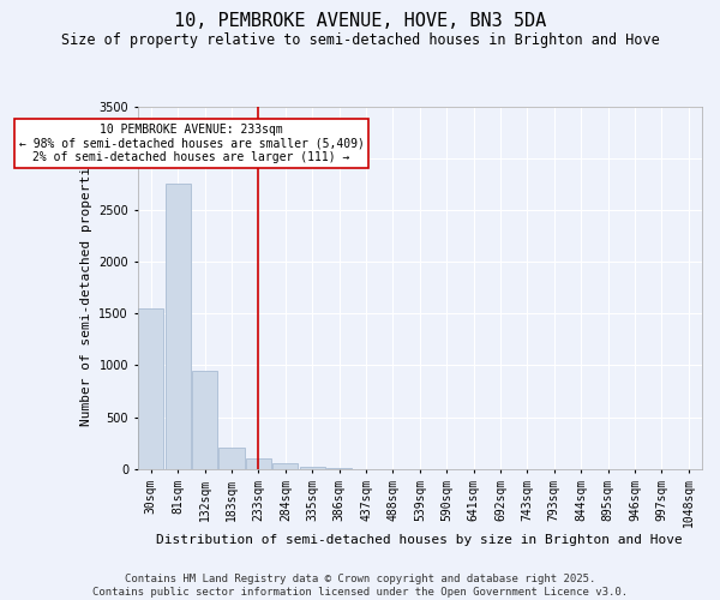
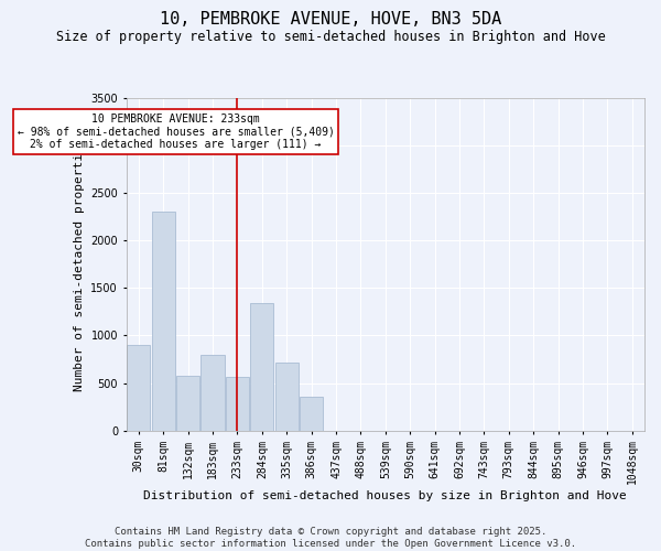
30sqm: 1550 -> 900
81sqm: 2760 -> 2300
132sqm: 950 -> 580
183sqm: 200 -> 800
233sqm: 100 -> 560
284sqm: 50 -> 1340
335sqm: 20 -> 720
386sqm: 0 -> 360
